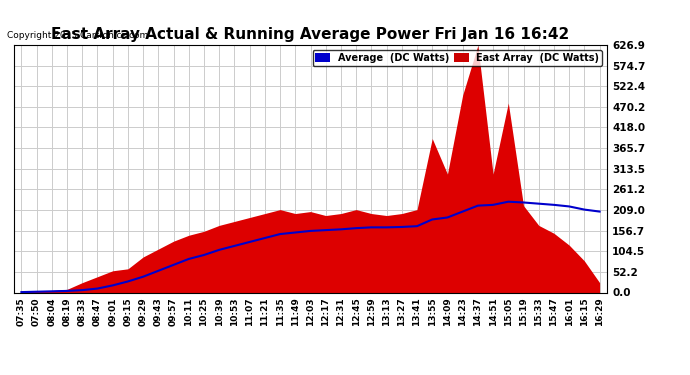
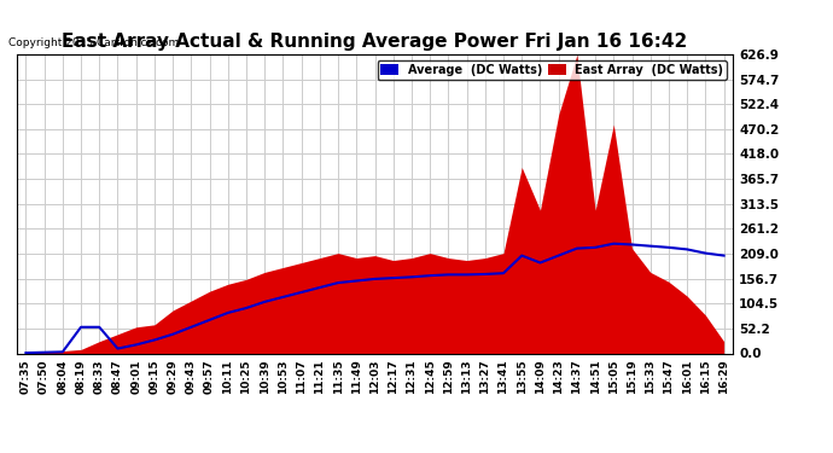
Average (DC Watts)/08:19: 4 -> 55
Average (DC Watts)/08:33: 6 -> 55
Average (DC Watts)/13:55: 185 -> 205
